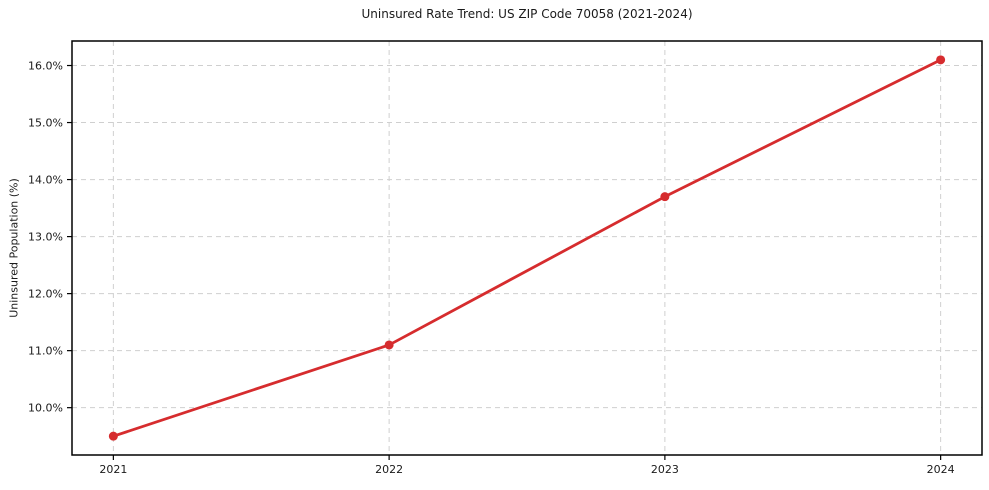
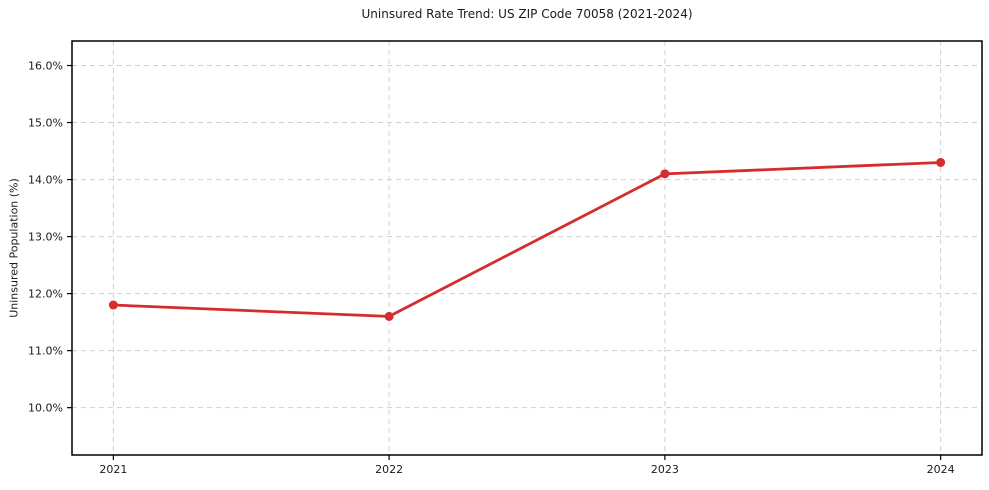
2021: 9.5% -> 11.8%
2022: 11.1% -> 11.6%
2023: 13.7% -> 14.1%
2024: 16.1% -> 14.3%
